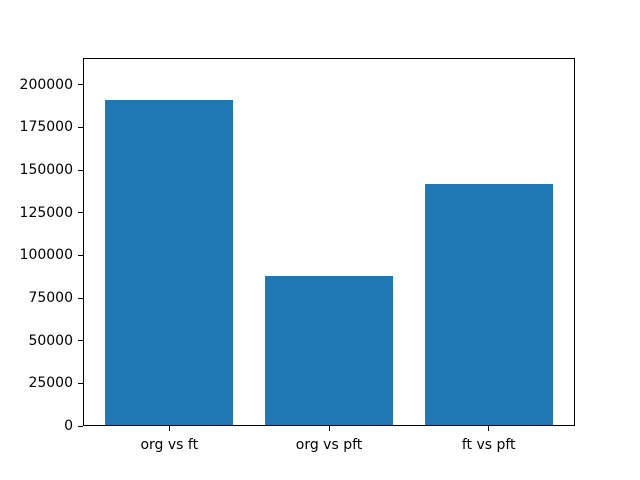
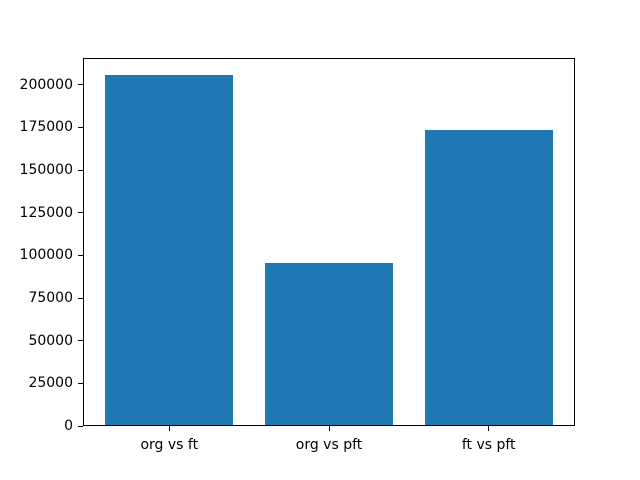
org vs ft: 191000 -> 205000
org vs pft: 88000 -> 96000
ft vs pft: 142000 -> 174000
